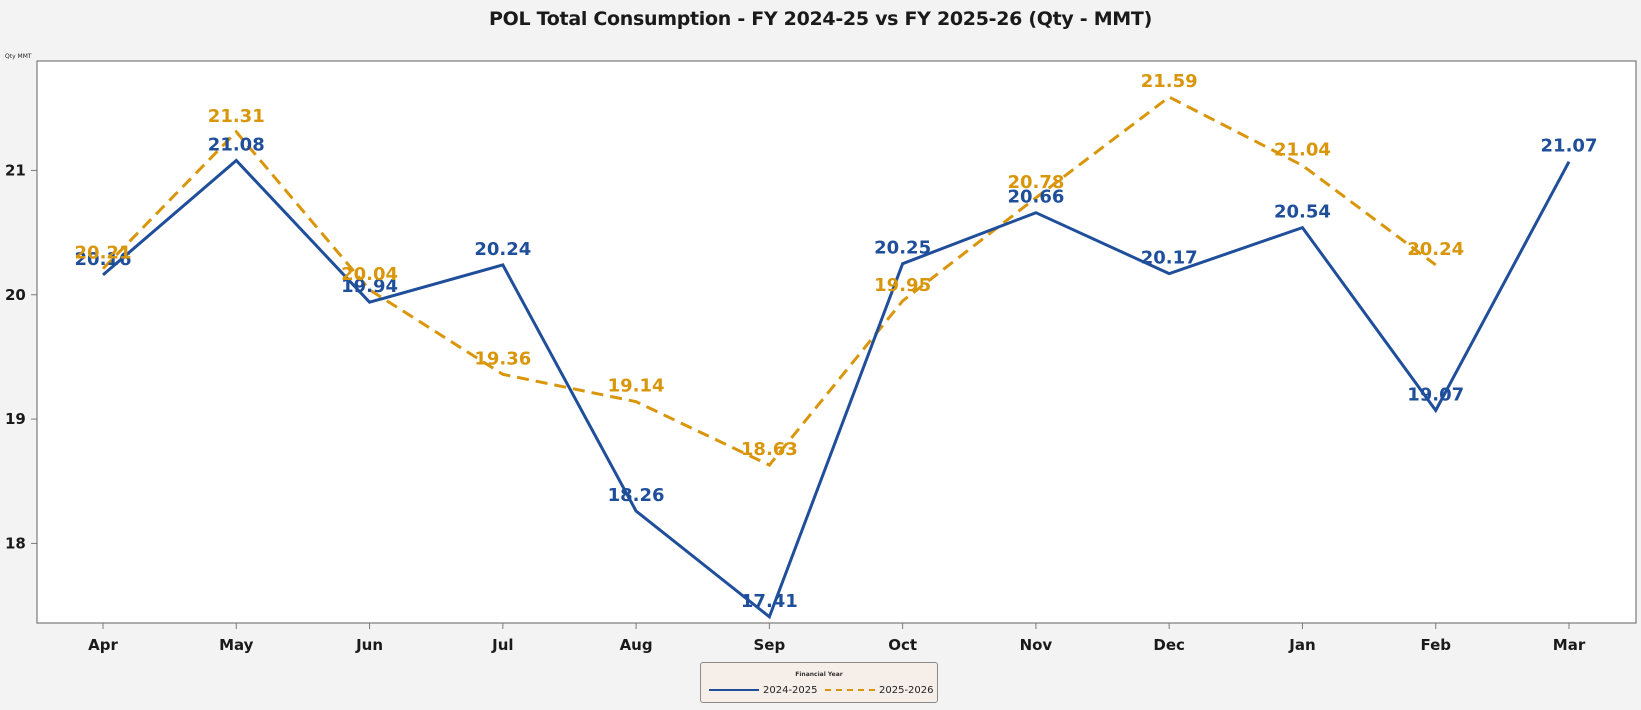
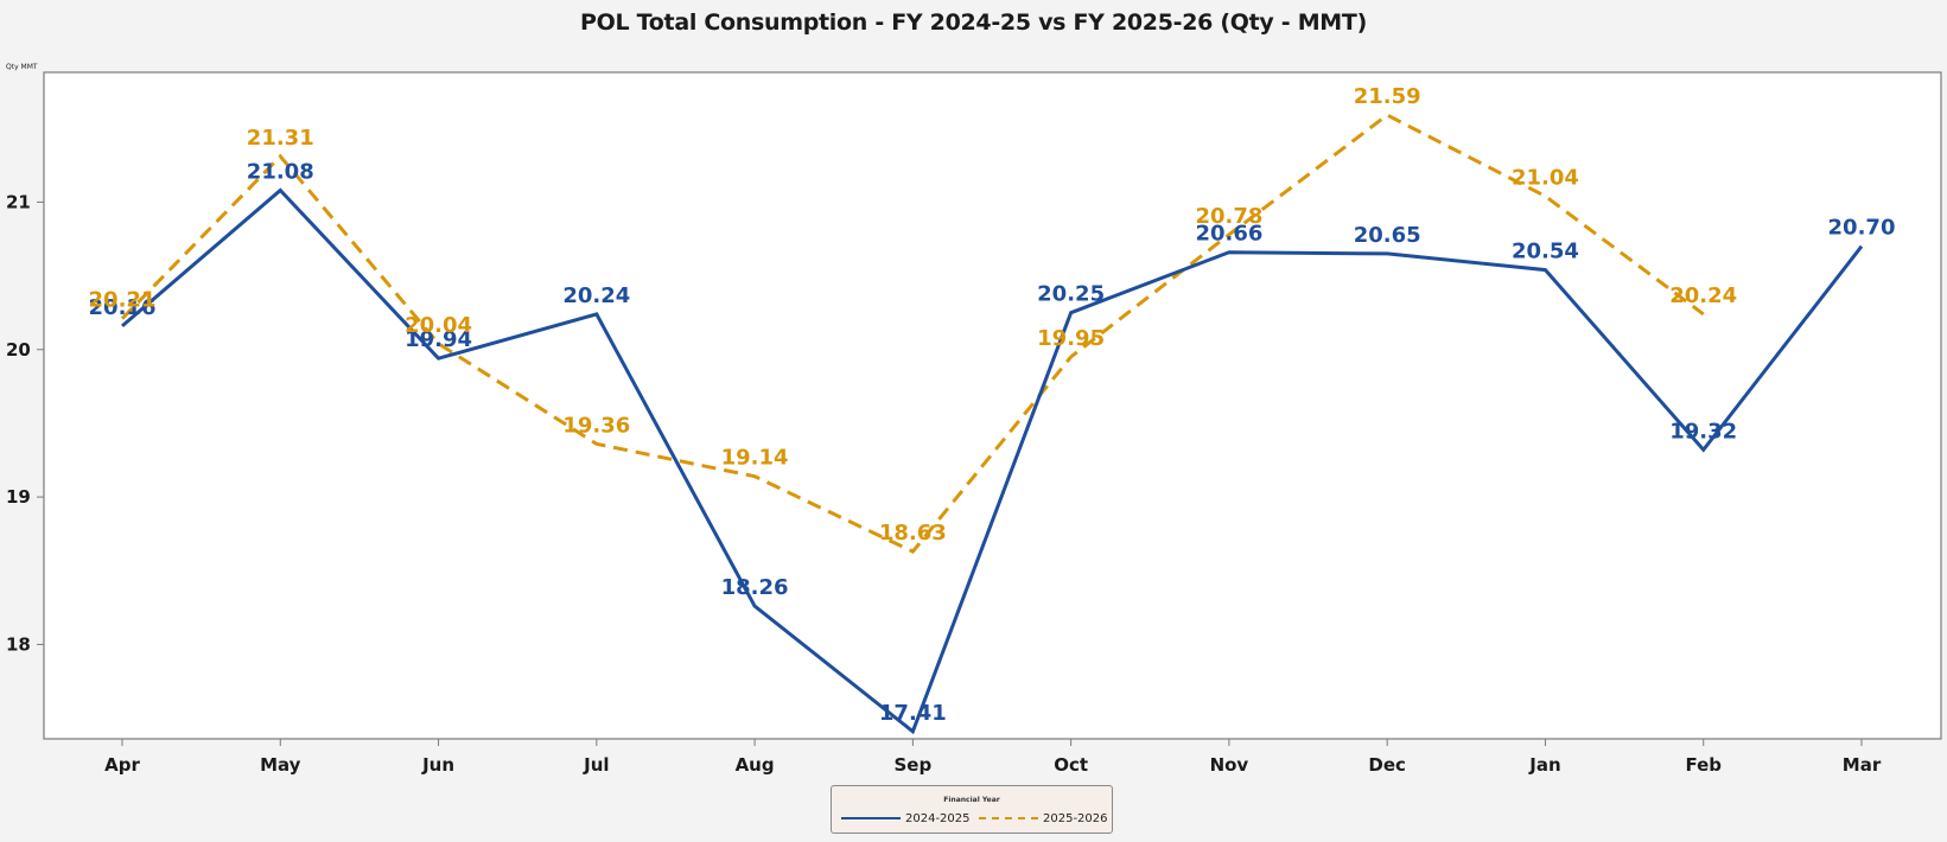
2024-2025/Dec: 20.17 -> 20.65
2024-2025/Feb: 19.07 -> 19.32
2024-2025/Mar: 21.07 -> 20.70
